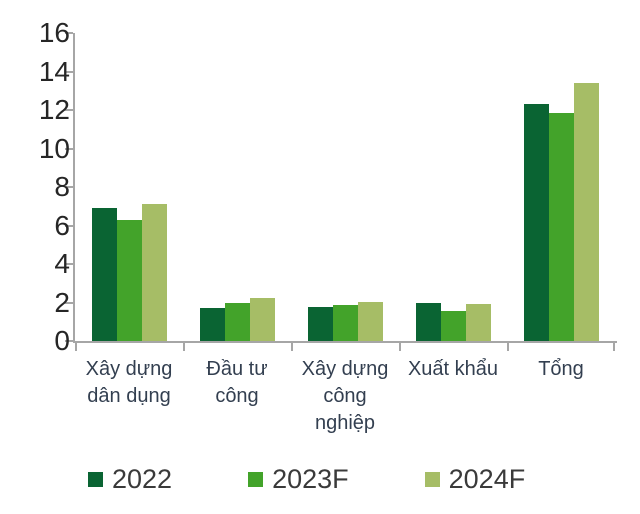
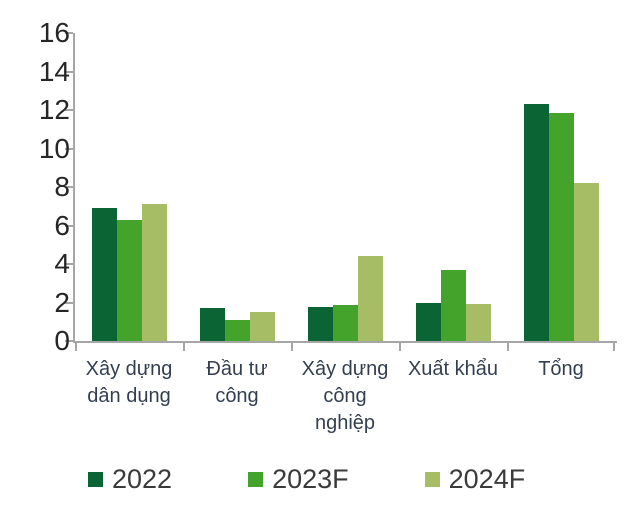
2023F/Đầu tư công: 2.0 -> 1.1
2024F/Đầu tư công: 2.2 -> 1.5
2024F/Xây dựng công nghiệp: 2.0 -> 4.4
2023F/Xuất khẩu: 1.6 -> 3.7
2024F/Tổng: 13.4 -> 8.2
